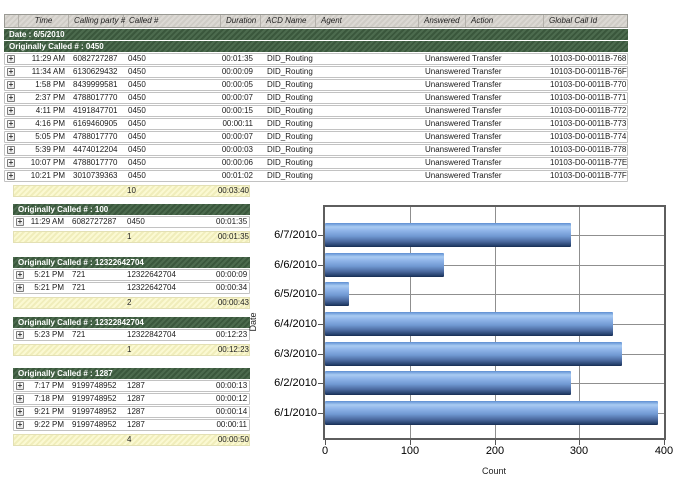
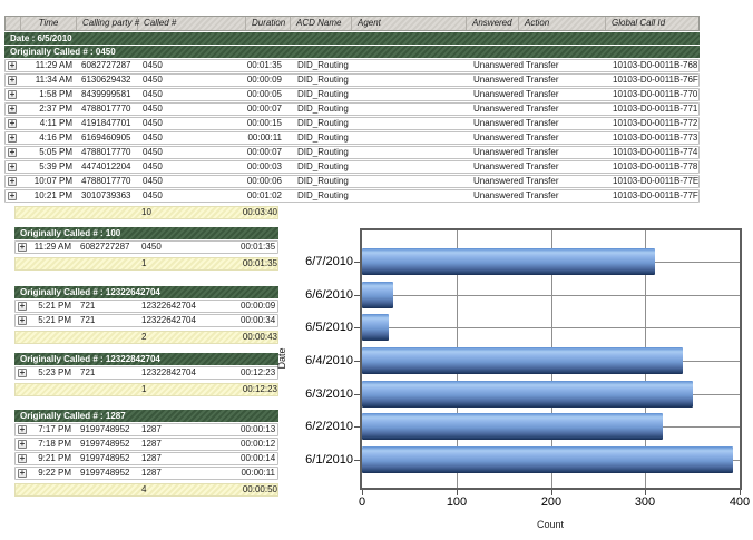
6/7/2010: 290 -> 310
6/6/2010: 140 -> 30
6/2/2010: 290 -> 320
